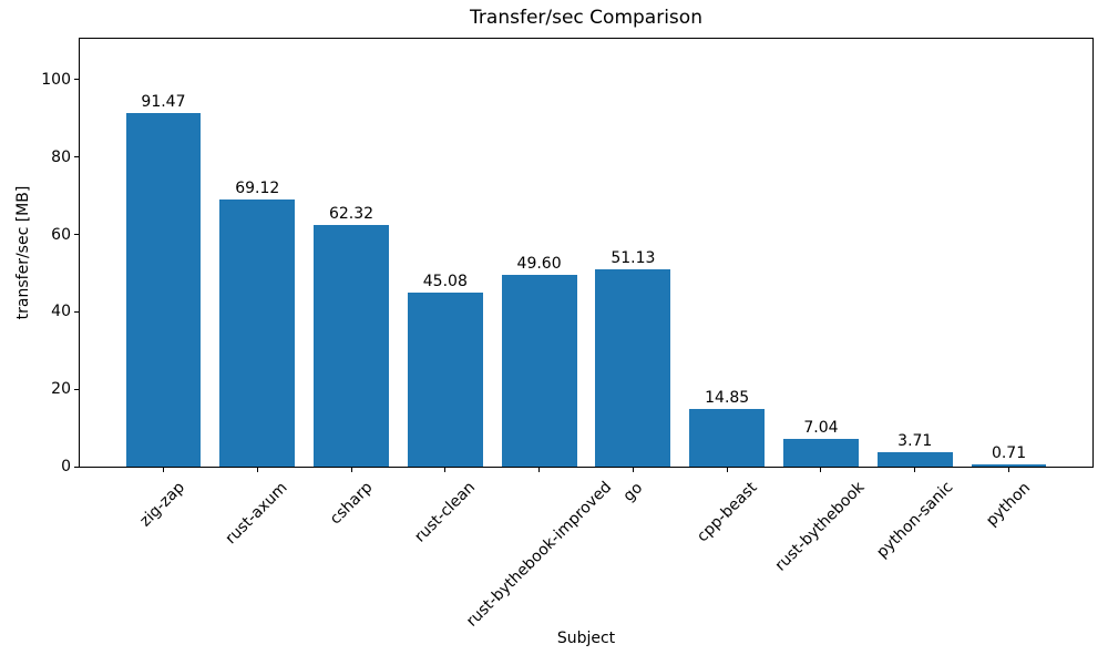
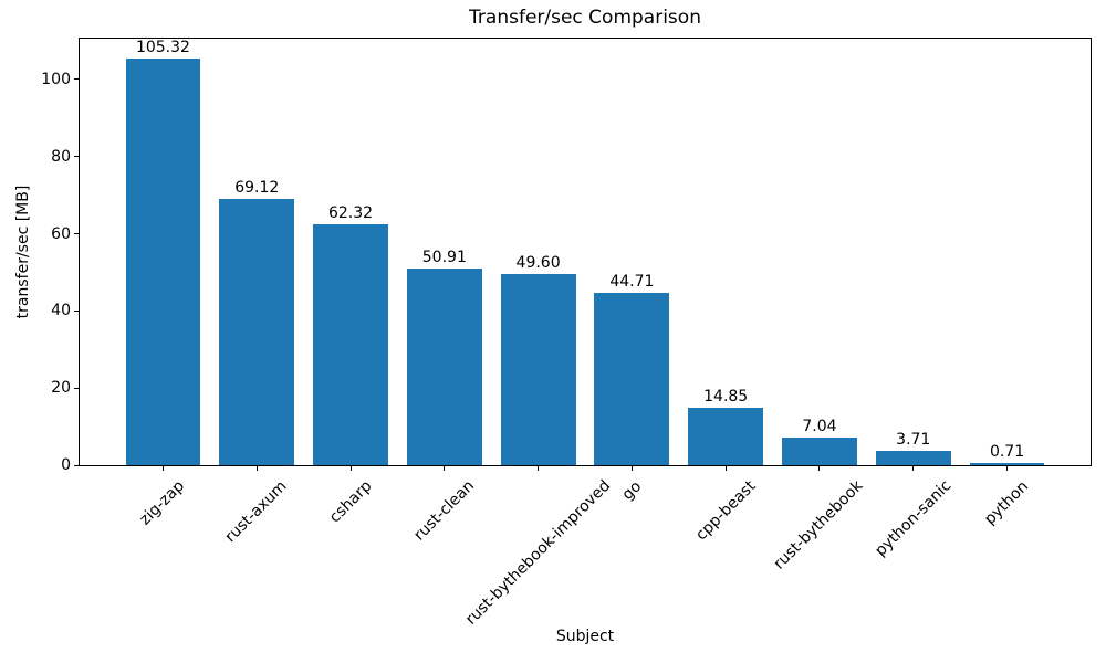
zig-zap: 91.47 -> 105.32
rust-clean: 45.08 -> 50.91
go: 51.13 -> 44.71
